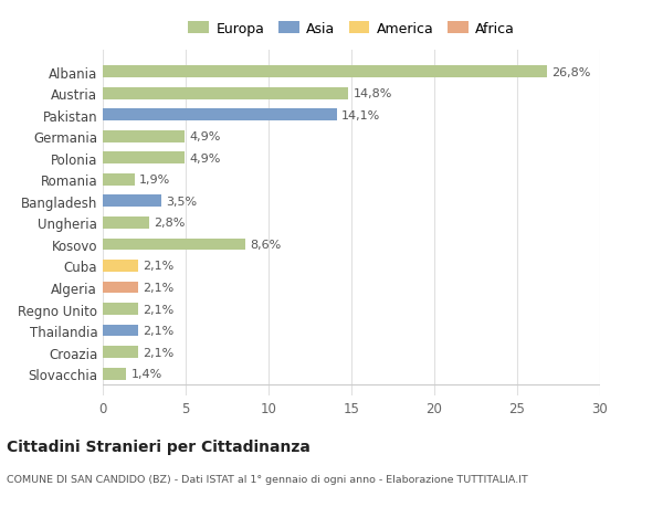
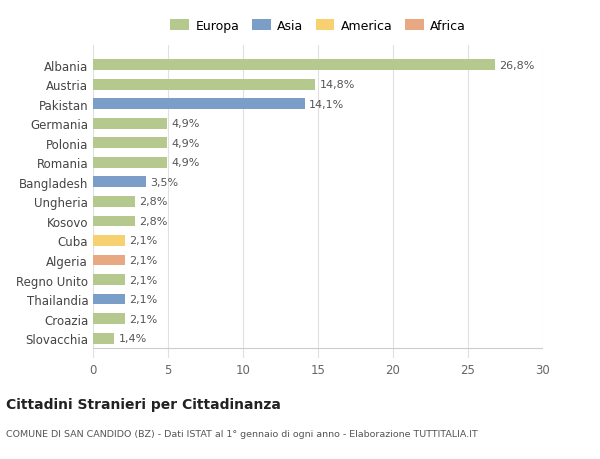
Romania: 1,9% -> 4,9%
Kosovo: 8,6% -> 2,8%
